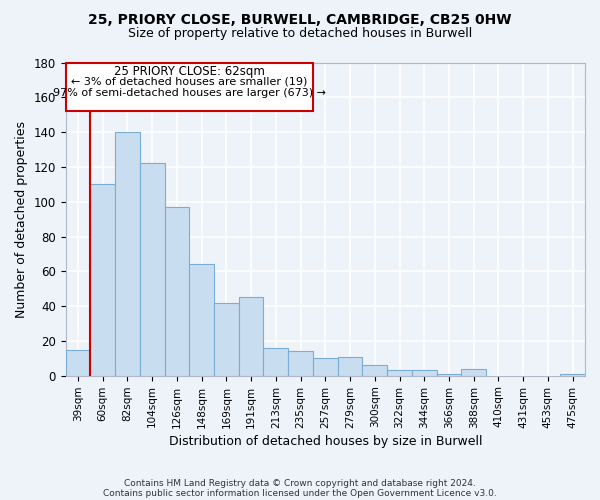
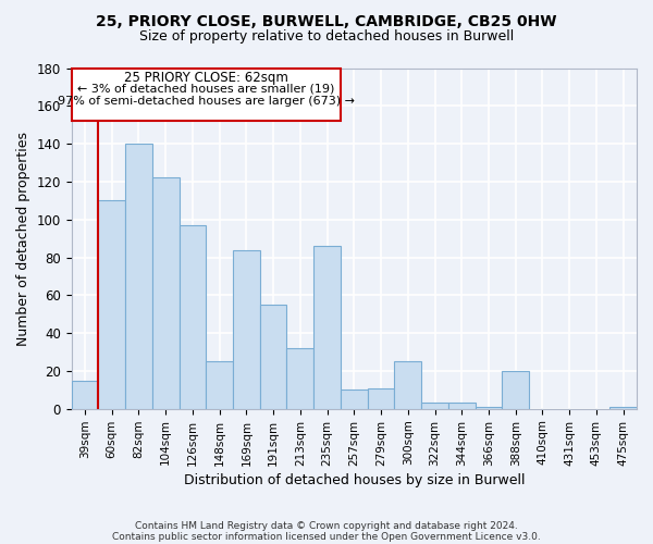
148sqm: 64 -> 25
169sqm: 42 -> 84
191sqm: 45 -> 55
213sqm: 16 -> 32
235sqm: 14 -> 86
300sqm: 6 -> 25
388sqm: 4 -> 20
